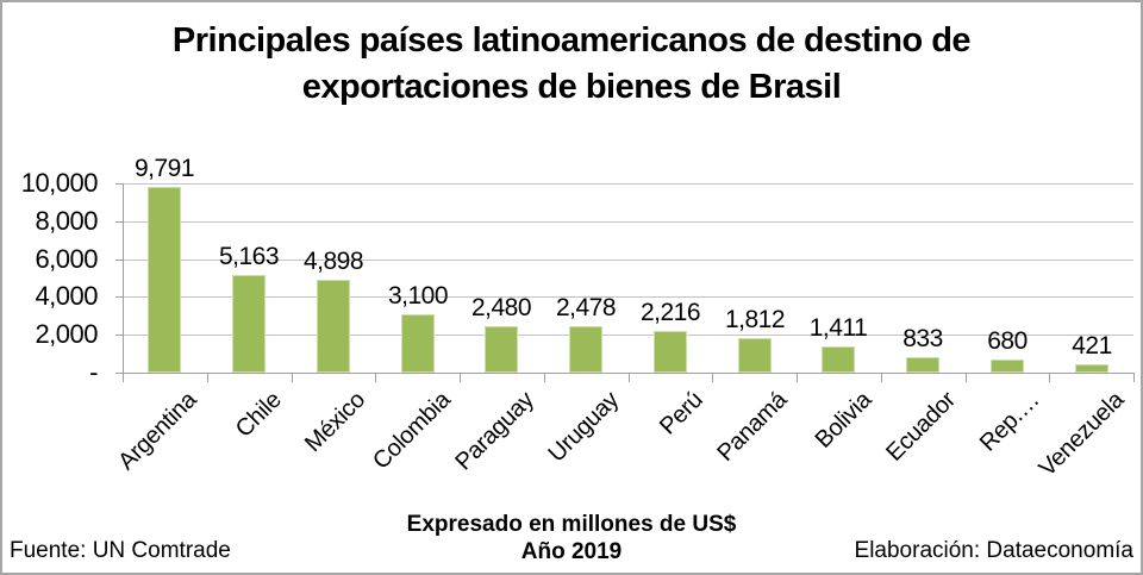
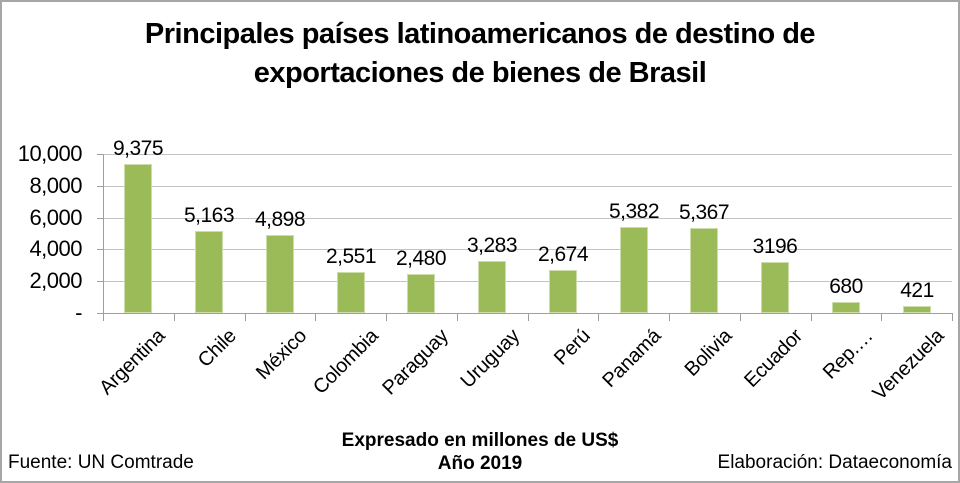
Argentina: 9,791 -> 9,375
Colombia: 3,100 -> 2,551
Uruguay: 2,478 -> 3,283
Perú: 2,216 -> 2,674
Panamá: 1,812 -> 5,382
Bolivia: 1,411 -> 5,367
Ecuador: 833 -> 3196
